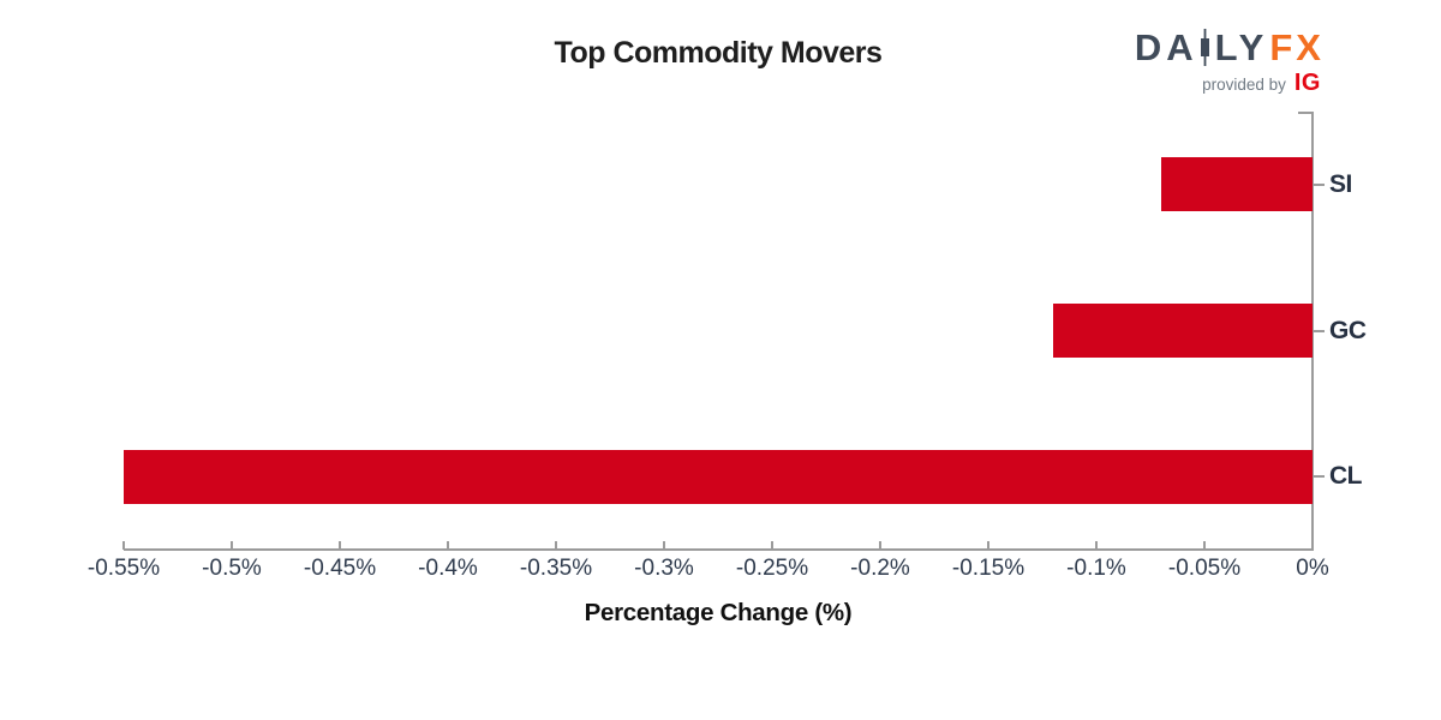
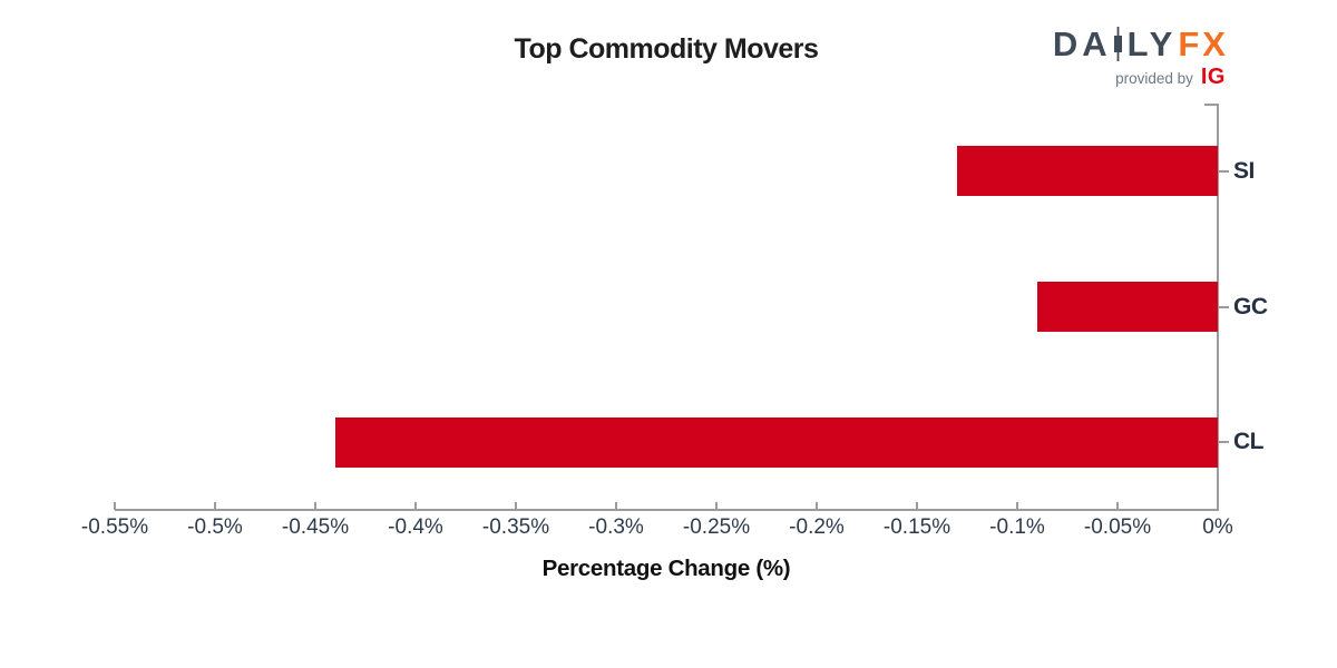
SI: -0.07% -> -0.13%
GC: -0.12% -> -0.09%
CL: -0.55% -> -0.44%
